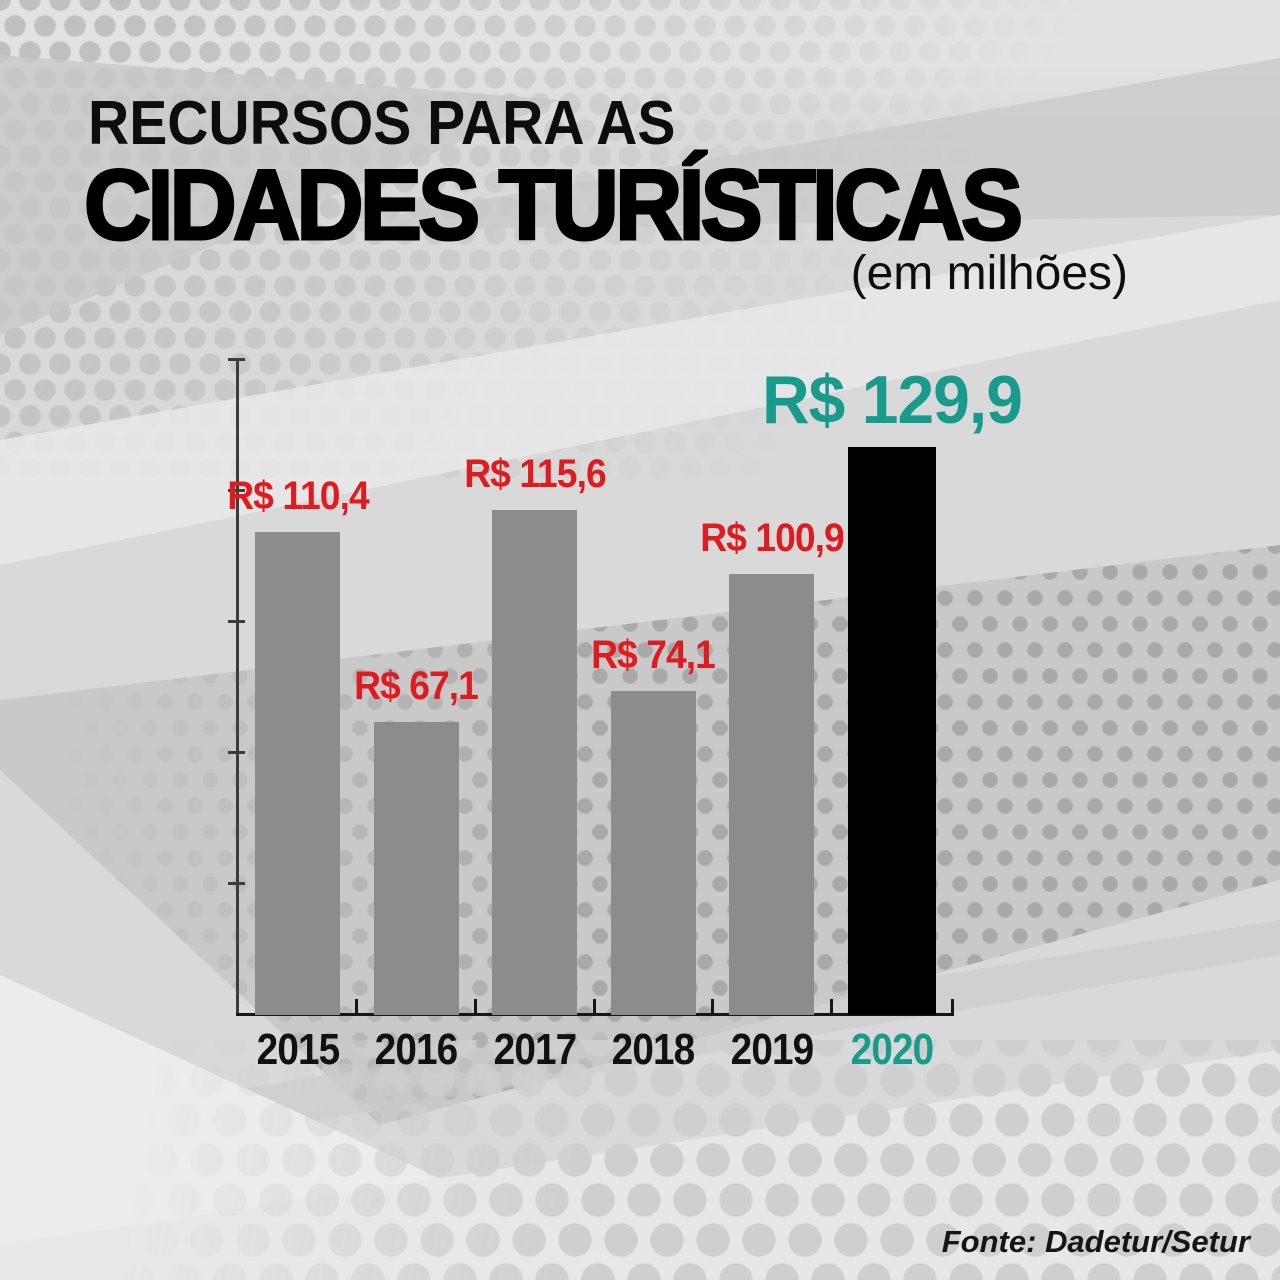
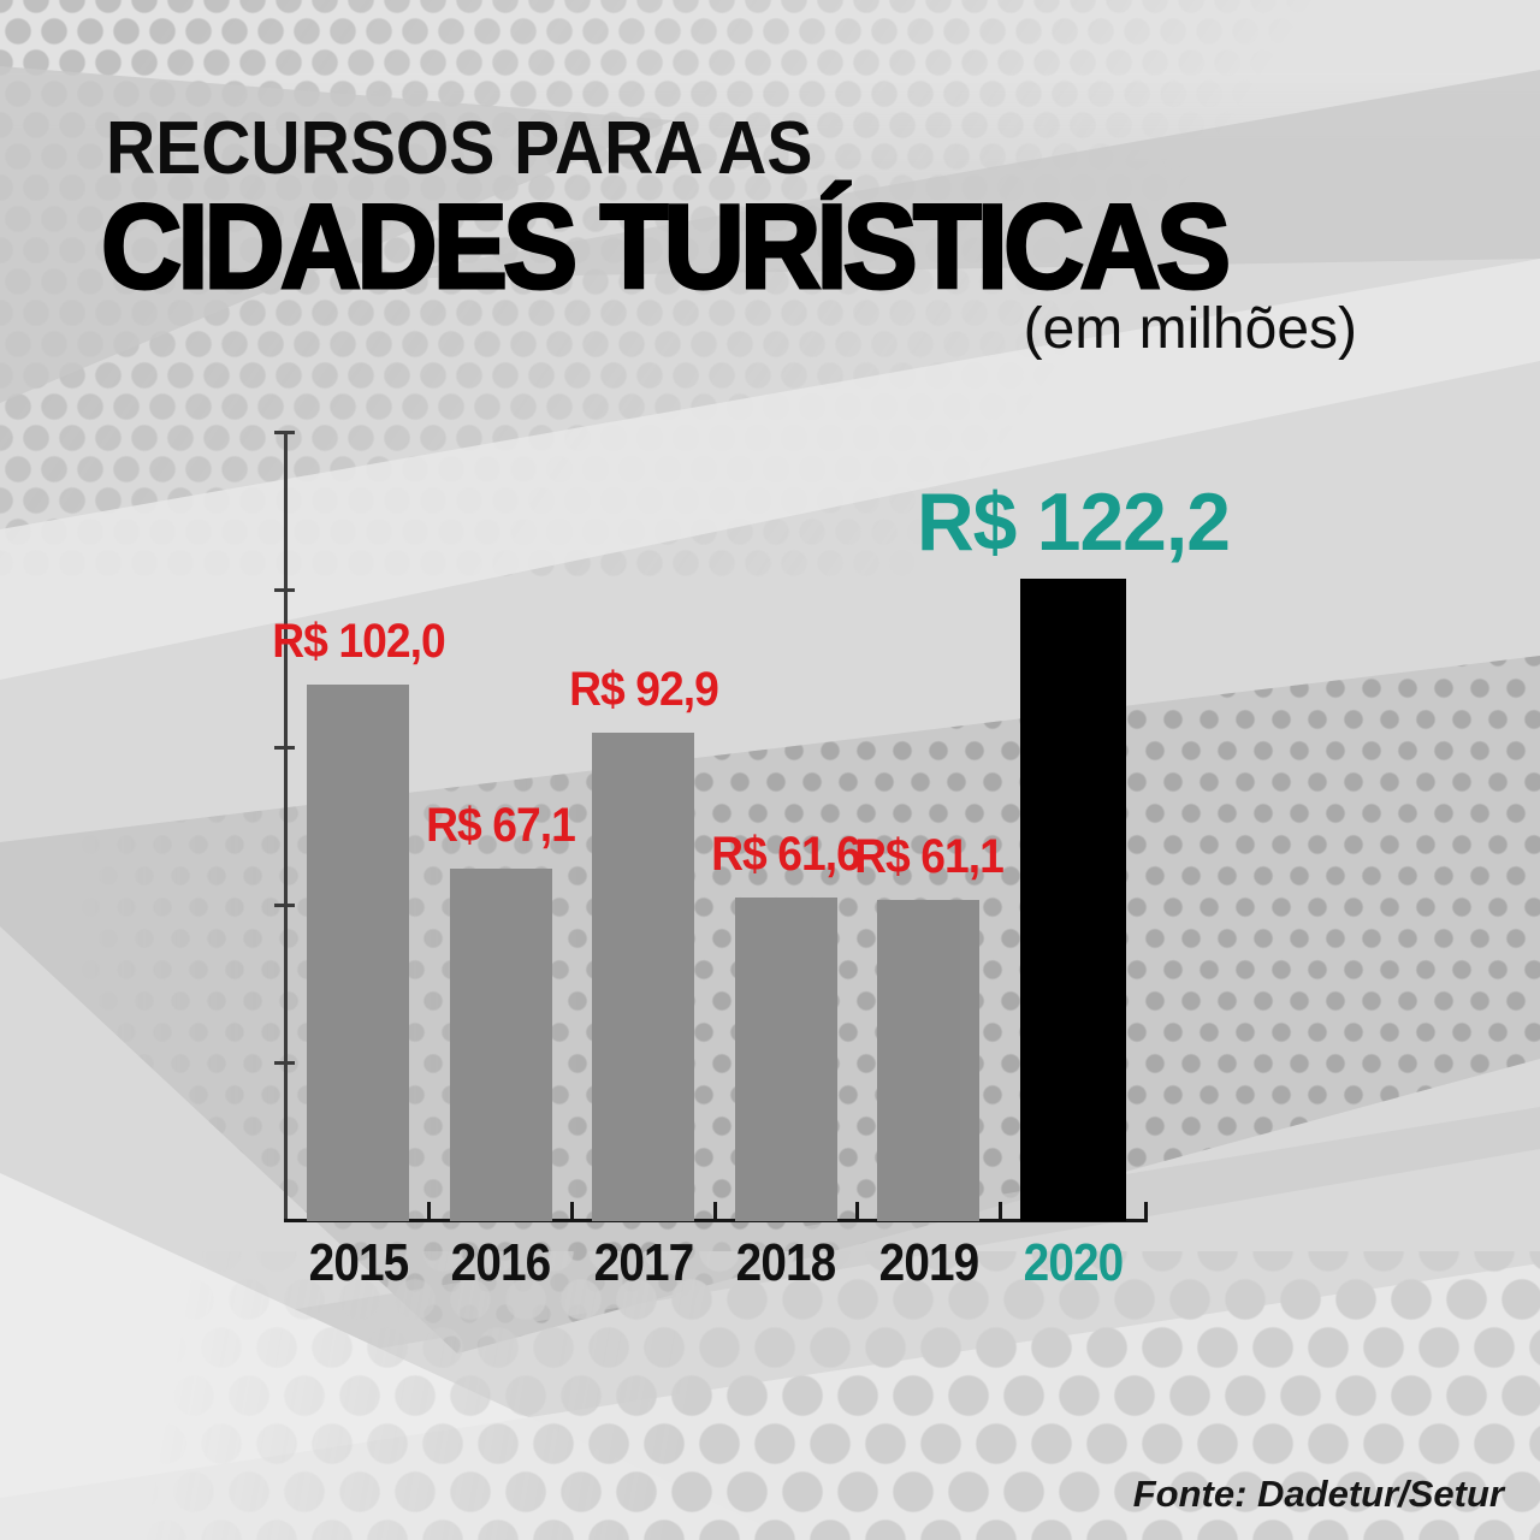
2015: 110,4 -> 102,0
2017: 115,6 -> 92,9
2018: 74,1 -> 61,6
2019: 100,9 -> 61,1
2020: 129,9 -> 122,2
